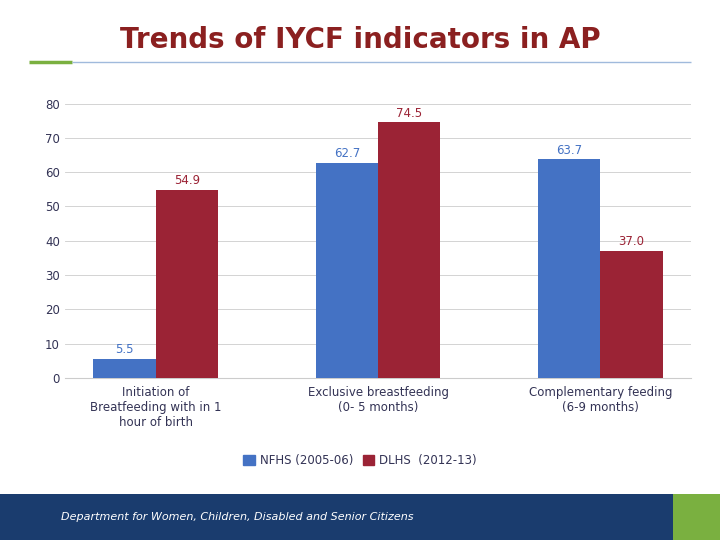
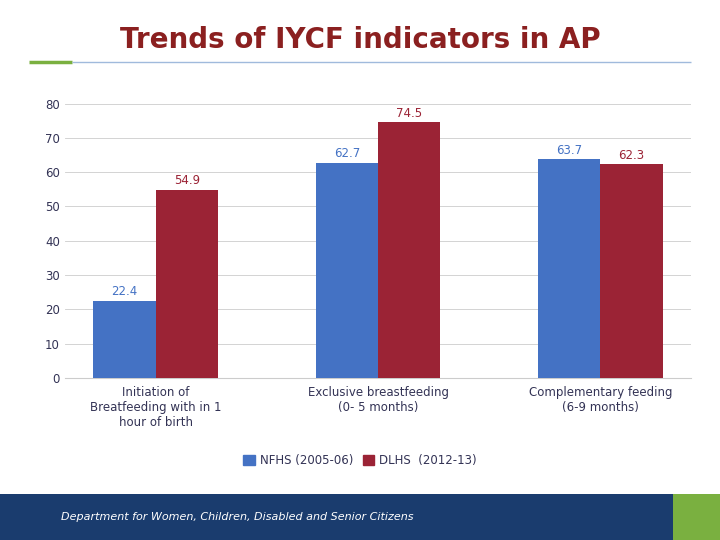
NFHS (2005-06)/Initiation of Breatfeeding with in 1 hour of birth: 5.5 -> 22.4
DLHS (2012-13)/Complementary feeding (6-9 months): 37.0 -> 62.3
